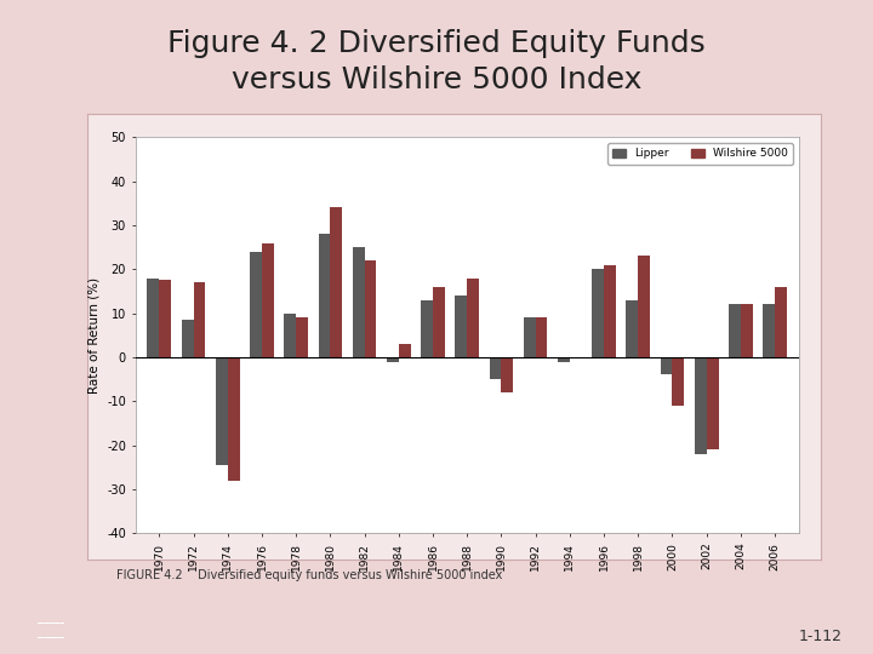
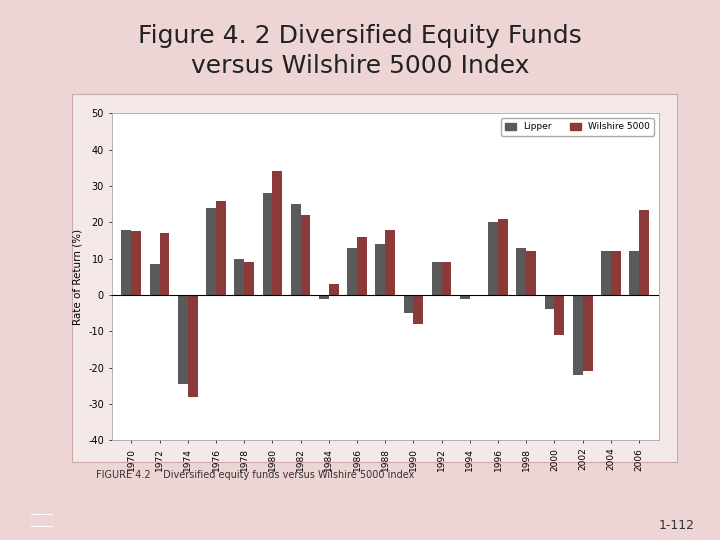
Wilshire 5000/1998: 23.0 -> 12.0
Wilshire 5000/2006: 16.0 -> 23.5
